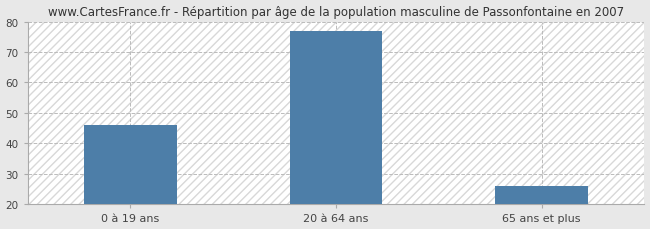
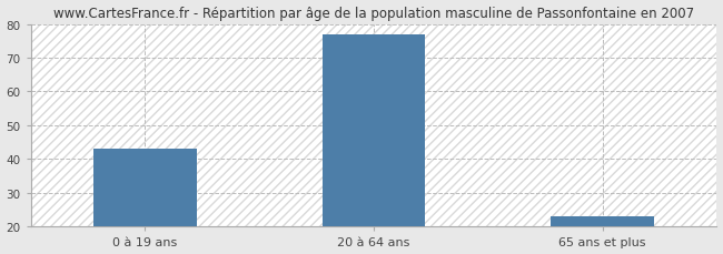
0 à 19 ans: 46 -> 43
65 ans et plus: 26 -> 23
